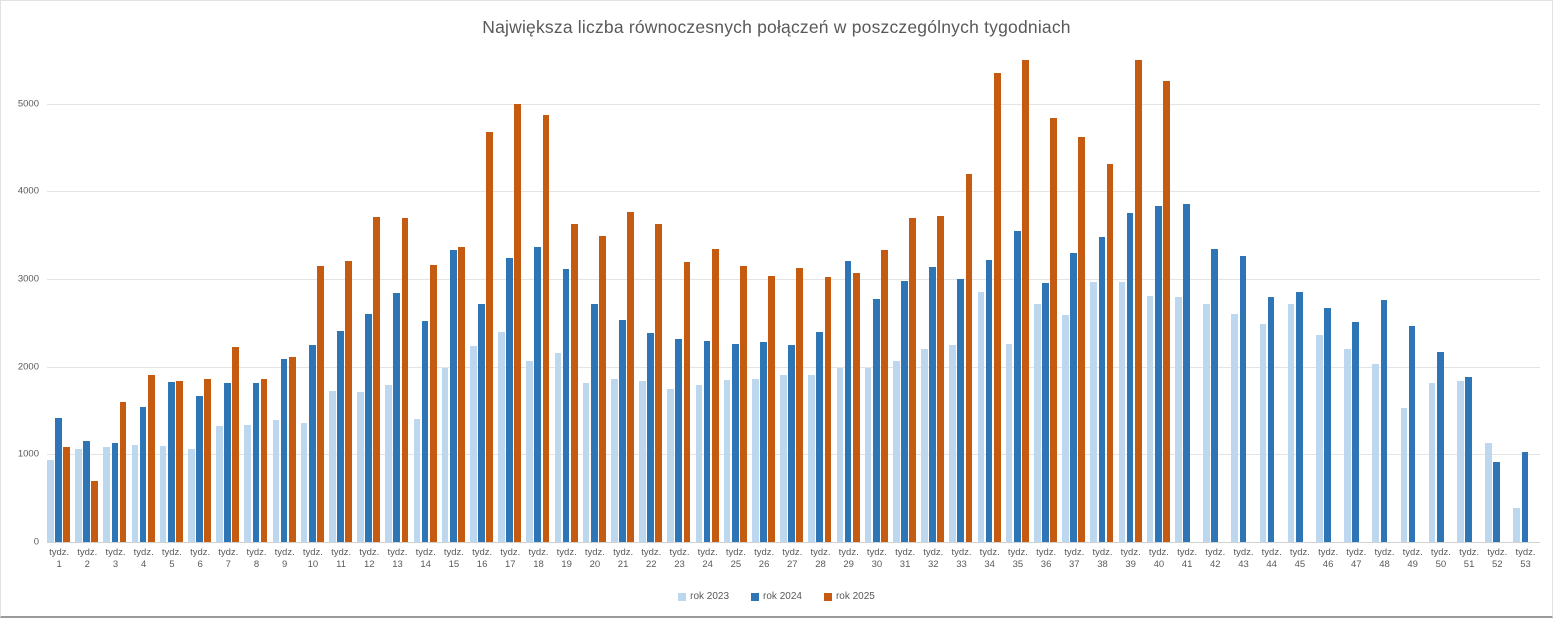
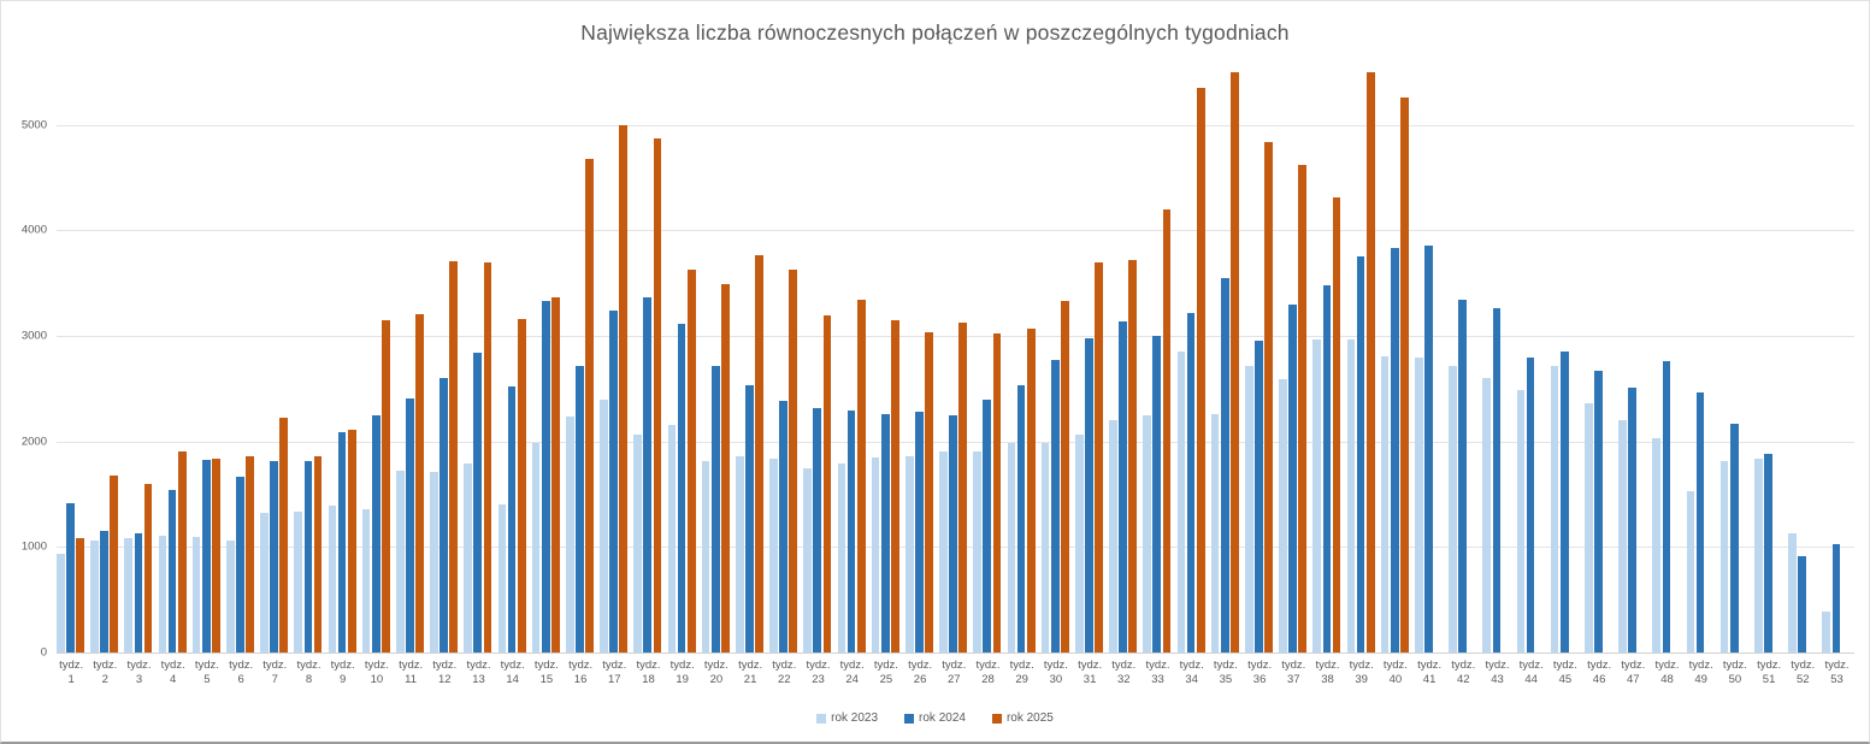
rok 2025/2: 700 -> 1700
rok 2024/29: 3200 -> 2500
